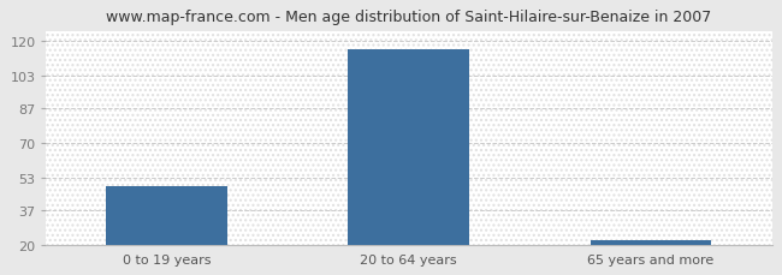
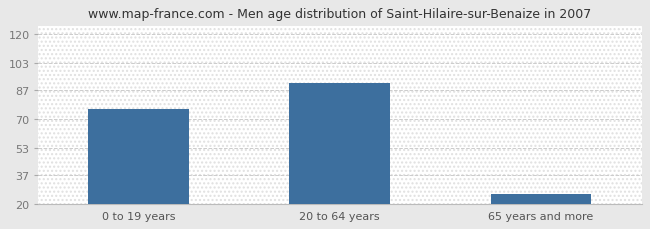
0 to 19 years: 49 -> 76
20 to 64 years: 116 -> 91
65 years and more: 22 -> 26
